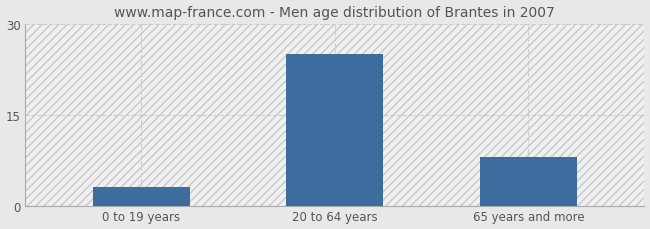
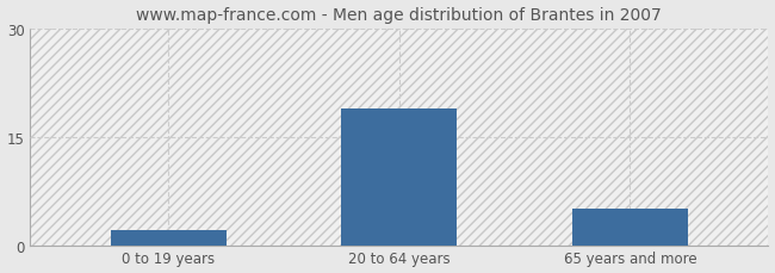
0 to 19 years: 3 -> 2
20 to 64 years: 25 -> 19
65 years and more: 8 -> 5
